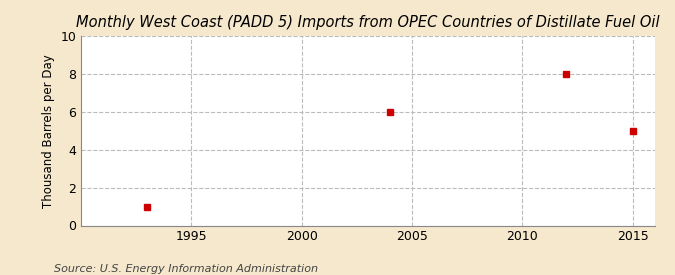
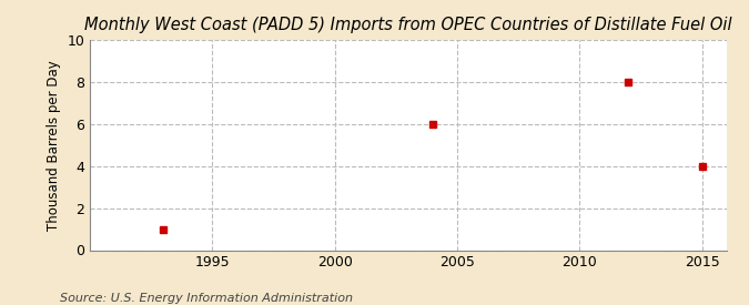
2015: 5 -> 4
